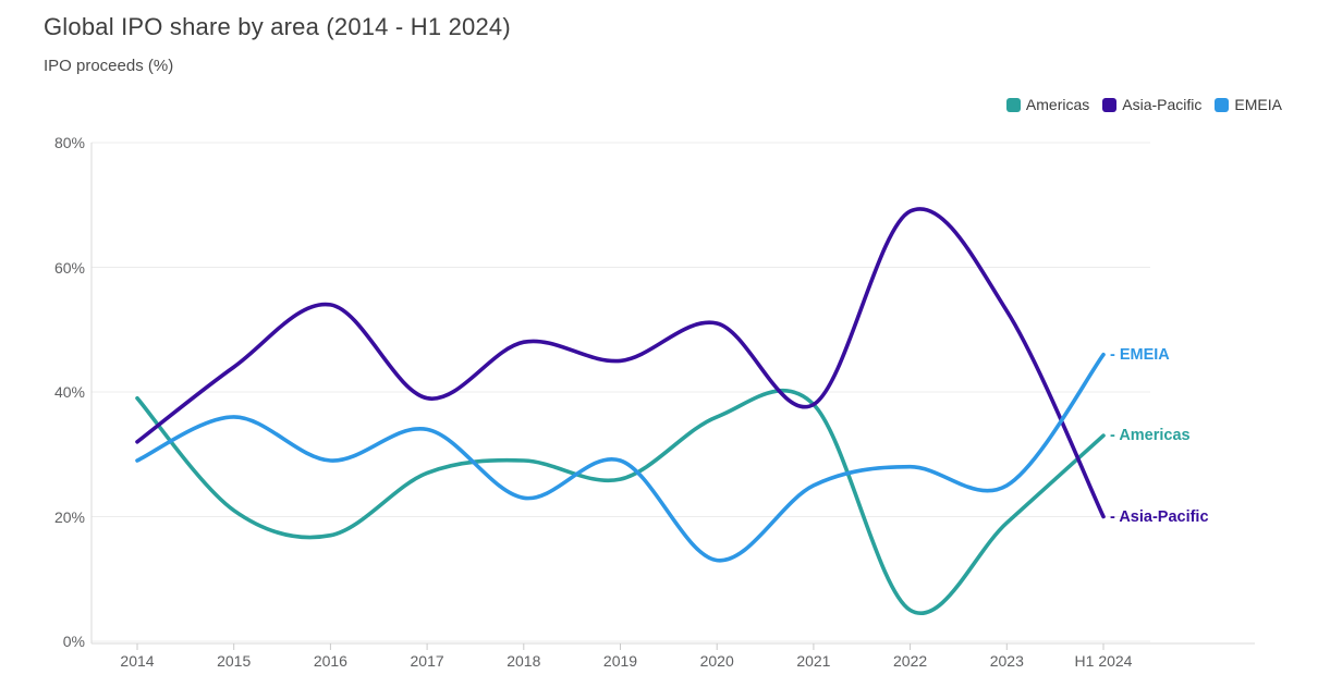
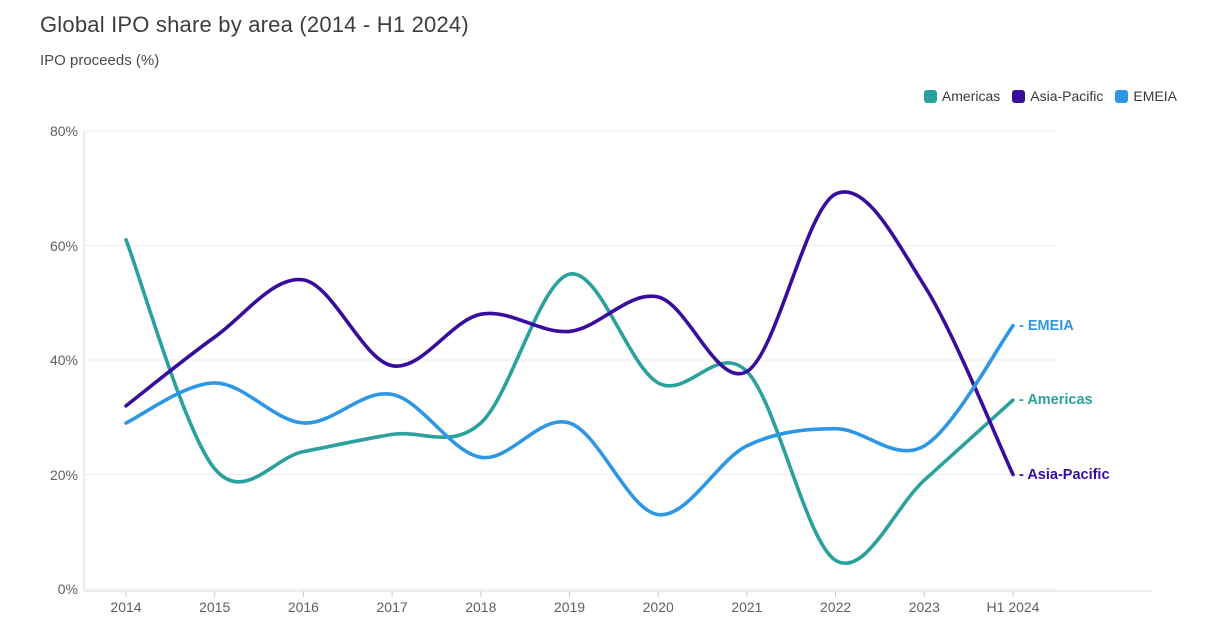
Americas/2014: 39% -> 61%
Americas/2016: 17% -> 24%
Americas/2019: 26% -> 55%
